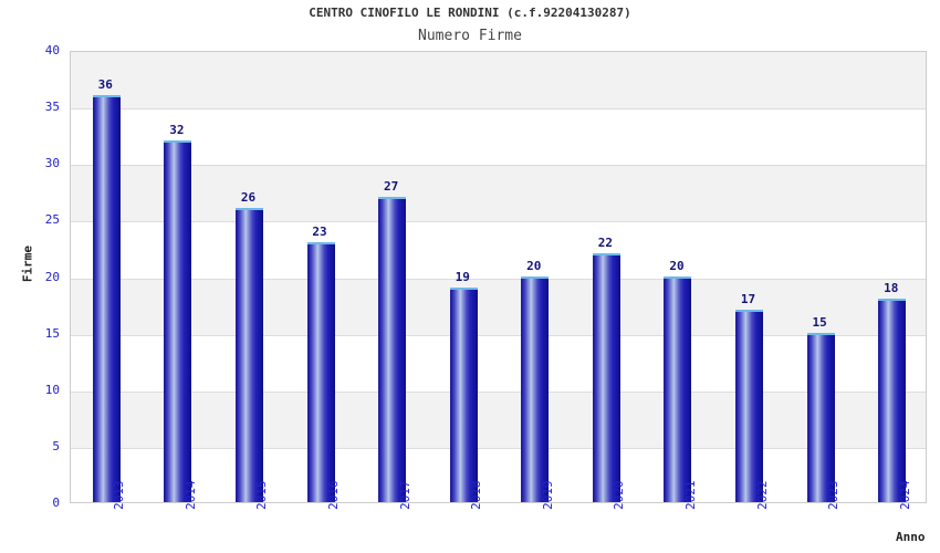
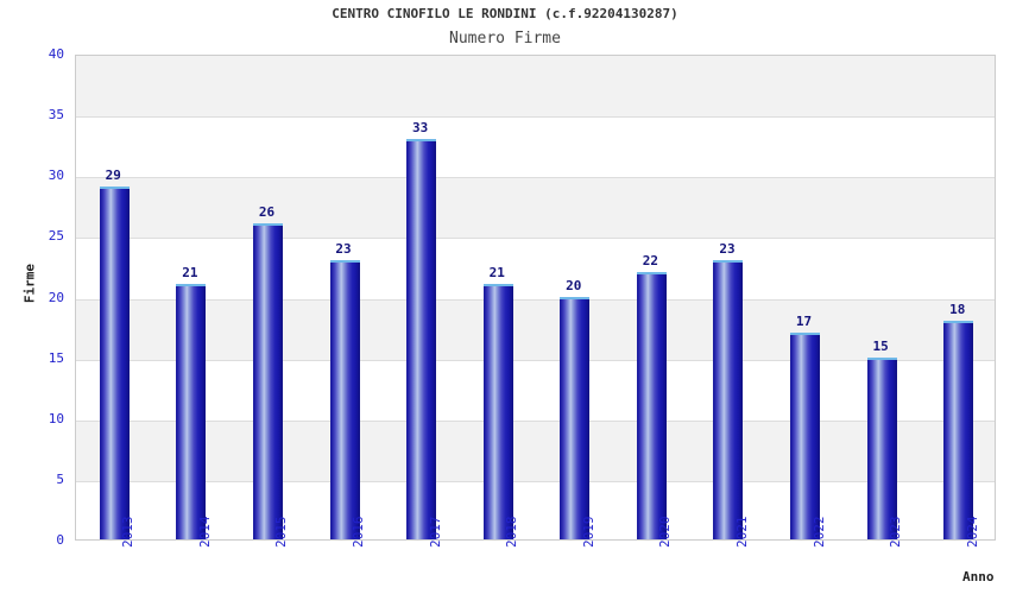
2013: 36 -> 29
2014: 32 -> 21
2017: 27 -> 33
2018: 19 -> 21
2021: 20 -> 23
